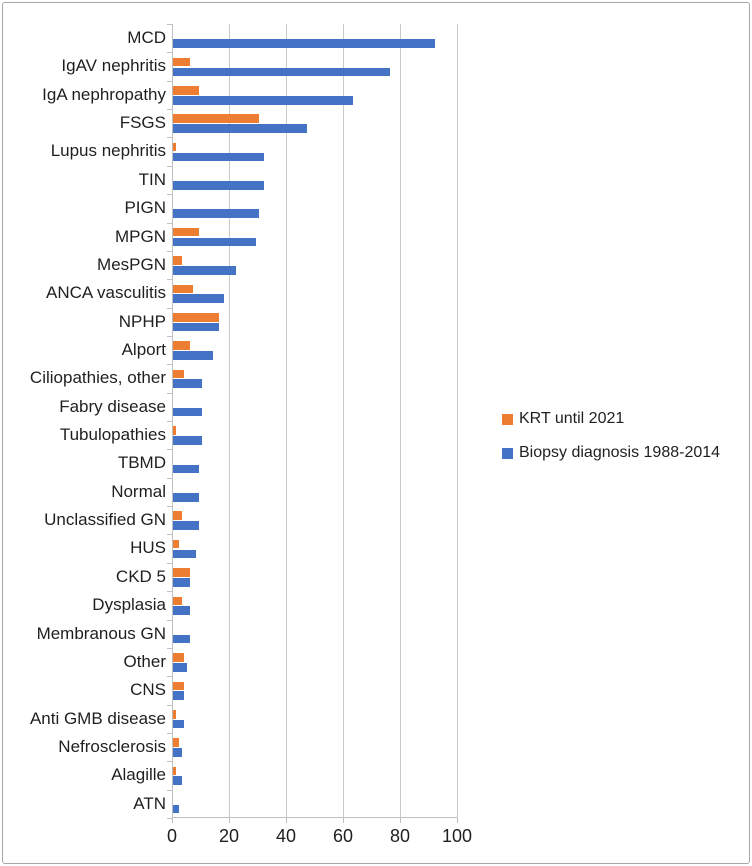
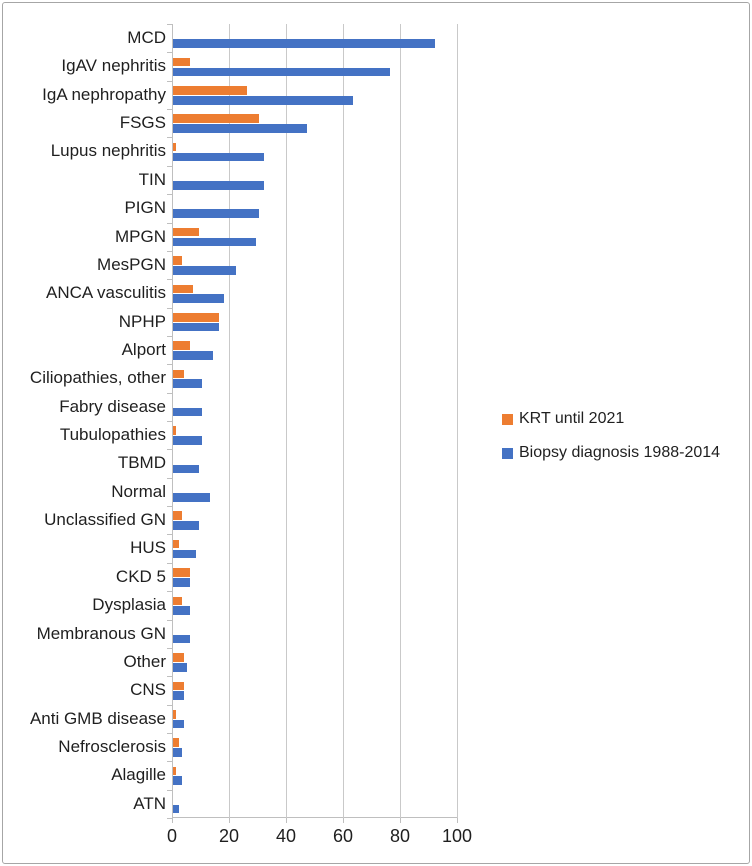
KRT until 2021/IgA nephropathy: 9 -> 26
Biopsy diagnosis 1988-2014/Normal: 9 -> 13
